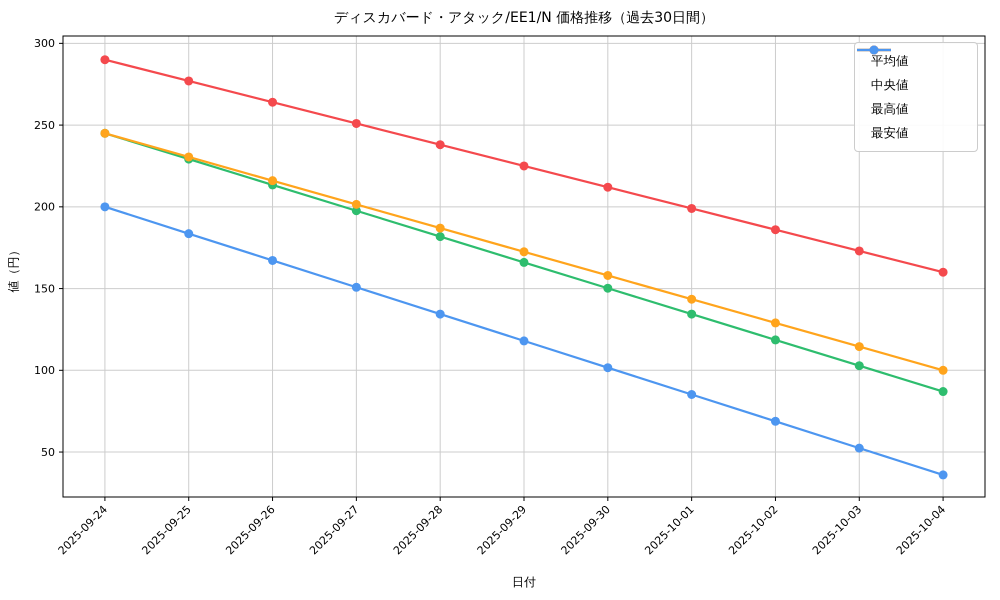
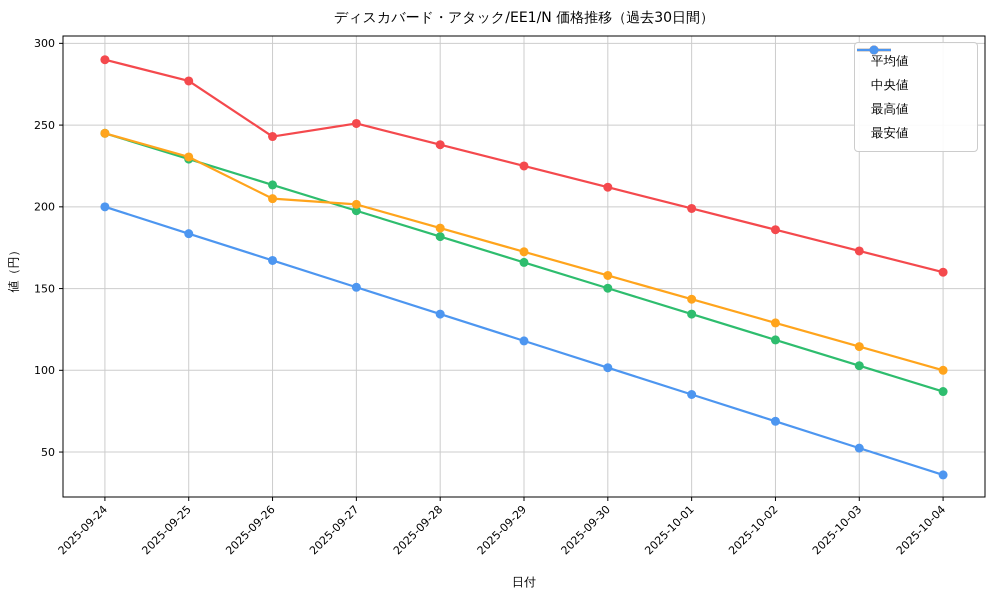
中央値/2025-09-26: 216 -> 205
最高値/2025-09-26: 264 -> 243
